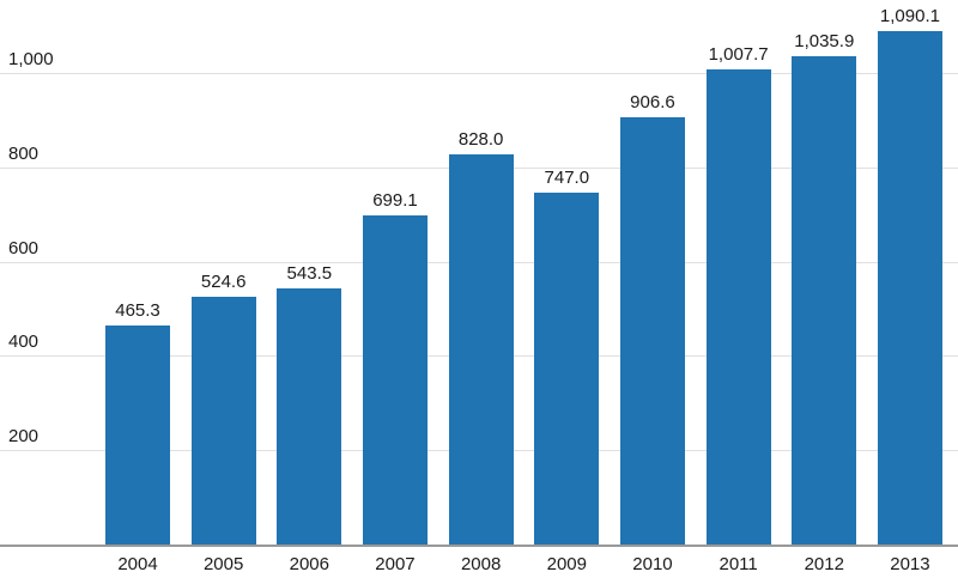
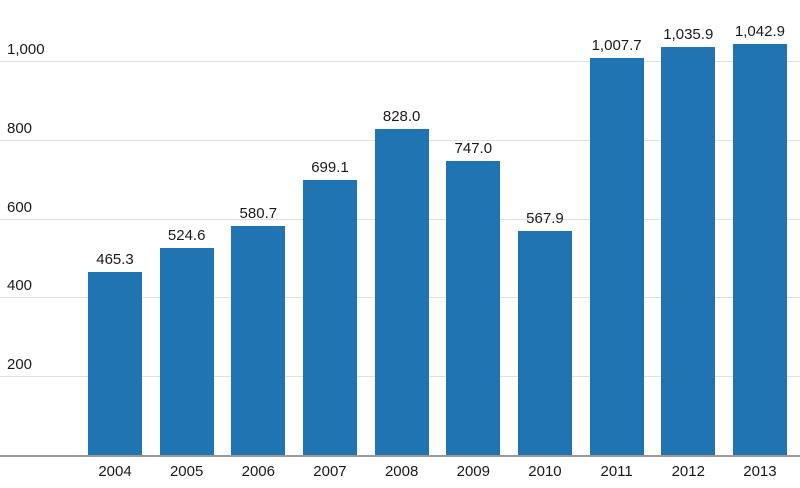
2006: 543.5 -> 580.7
2010: 906.6 -> 567.9
2013: 1,090.1 -> 1,042.9
